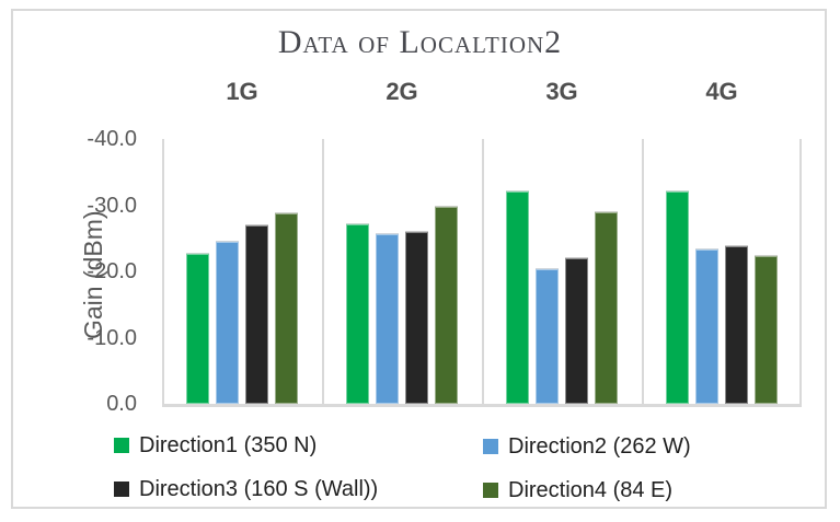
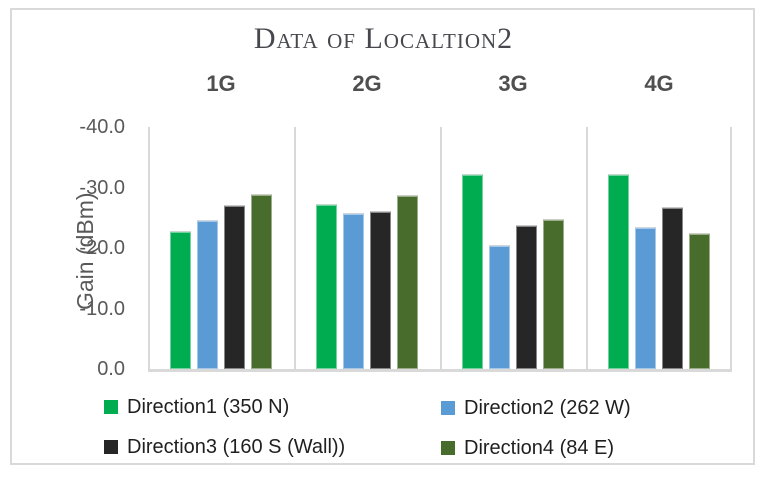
Direction4 (84 E)/2G: -30 -> -29
Direction3 (160 S (Wall))/3G: -22 -> -24
Direction4 (84 E)/3G: -29 -> -25
Direction3 (160 S (Wall))/4G: -24 -> -27
